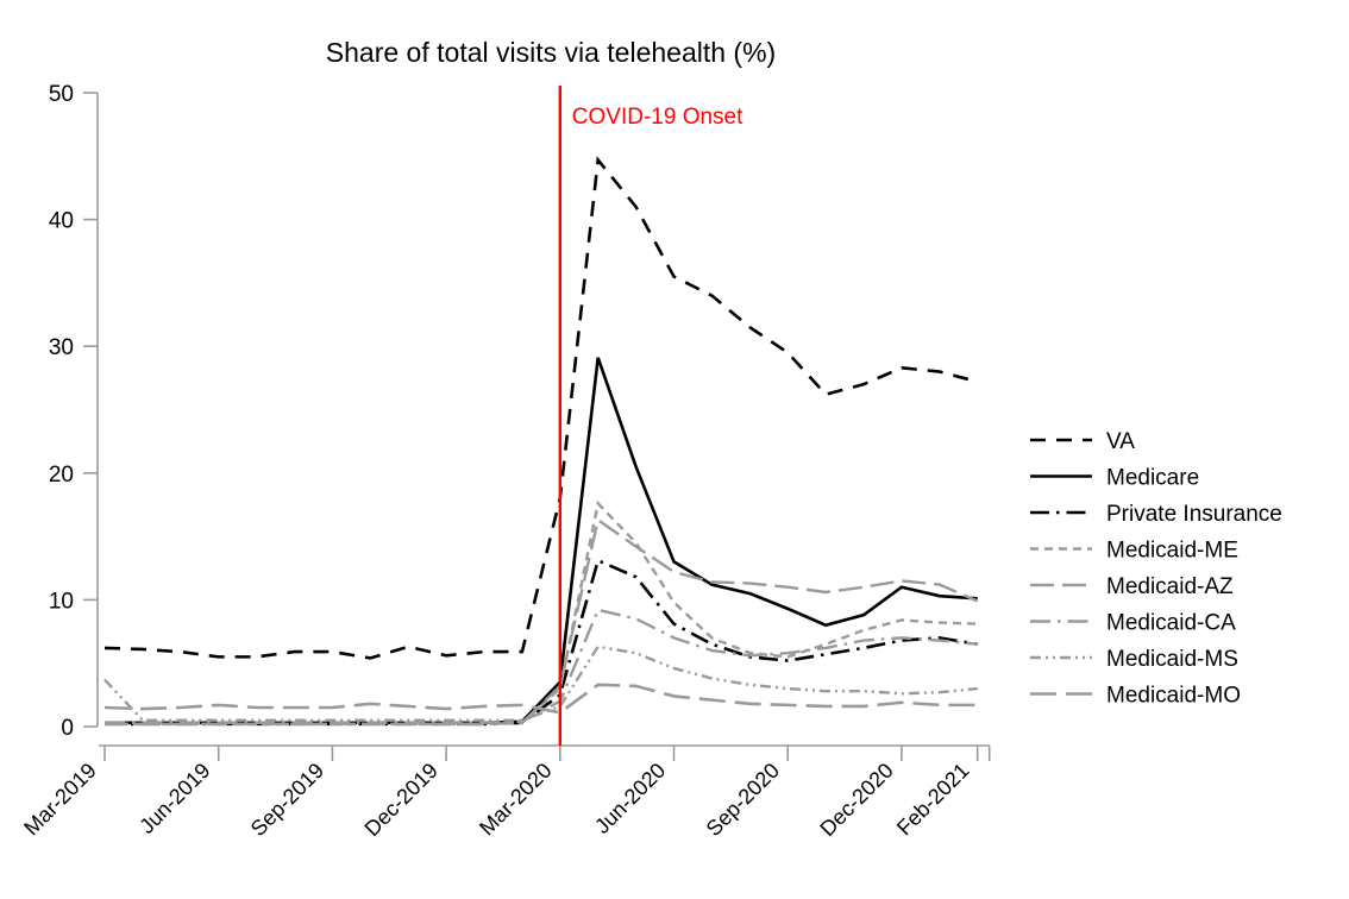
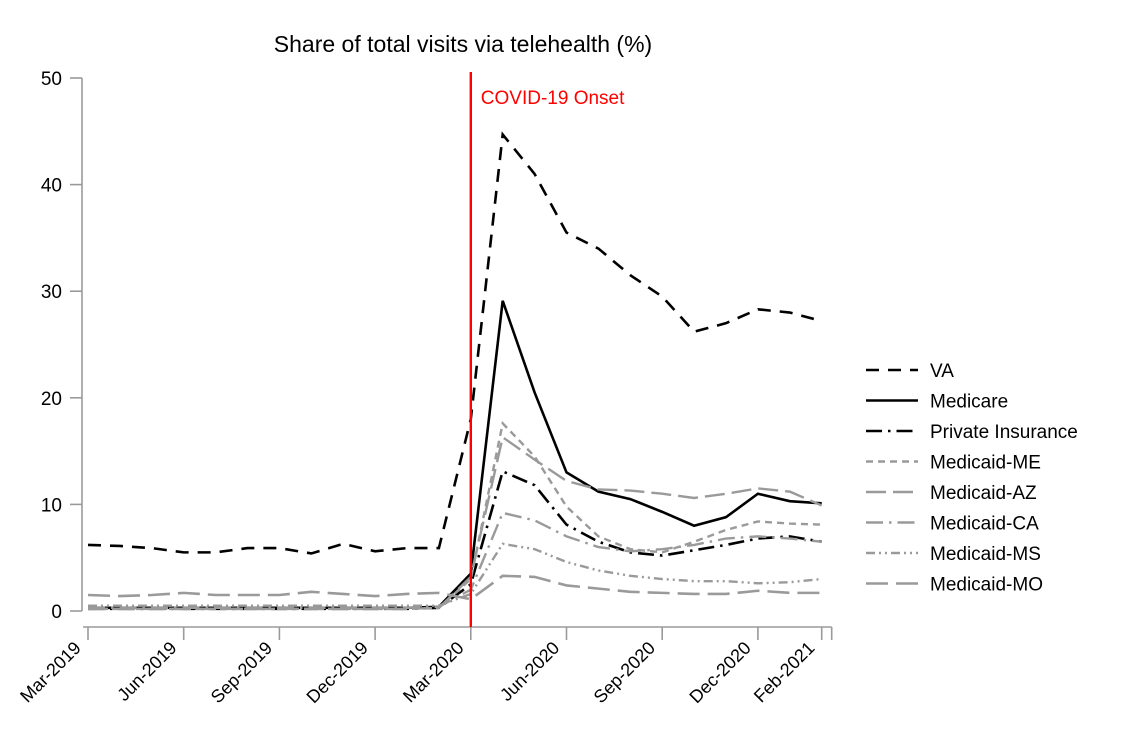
Medicaid-MS/Mar-2019: 3.7 -> 0.5
